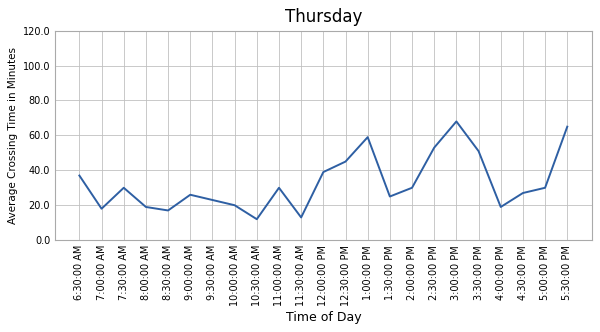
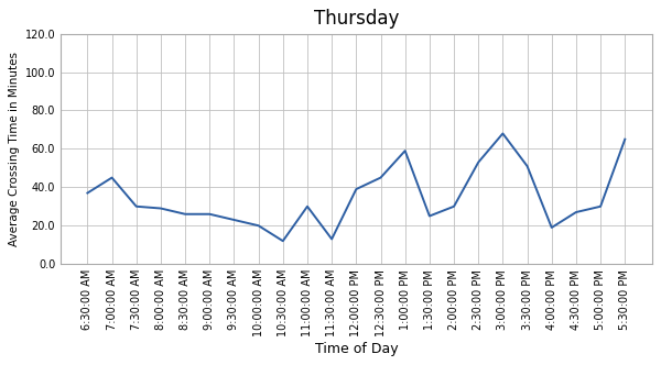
7:00:00 AM: 18 -> 45
8:00:00 AM: 19 -> 29
8:30:00 AM: 17 -> 26
